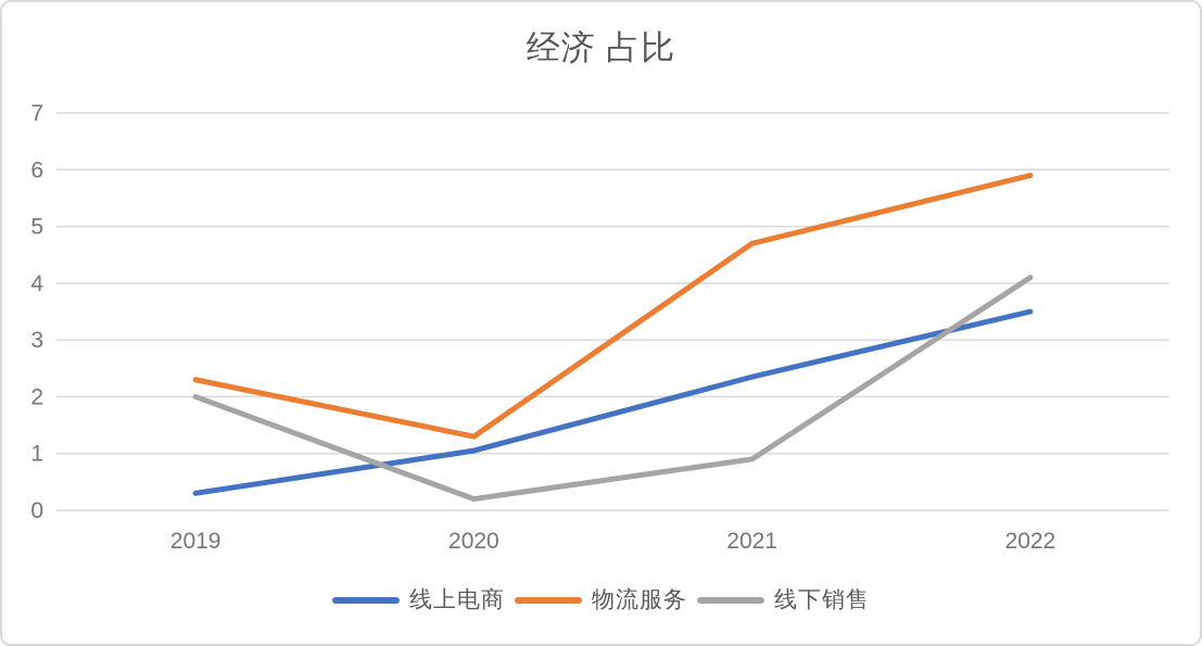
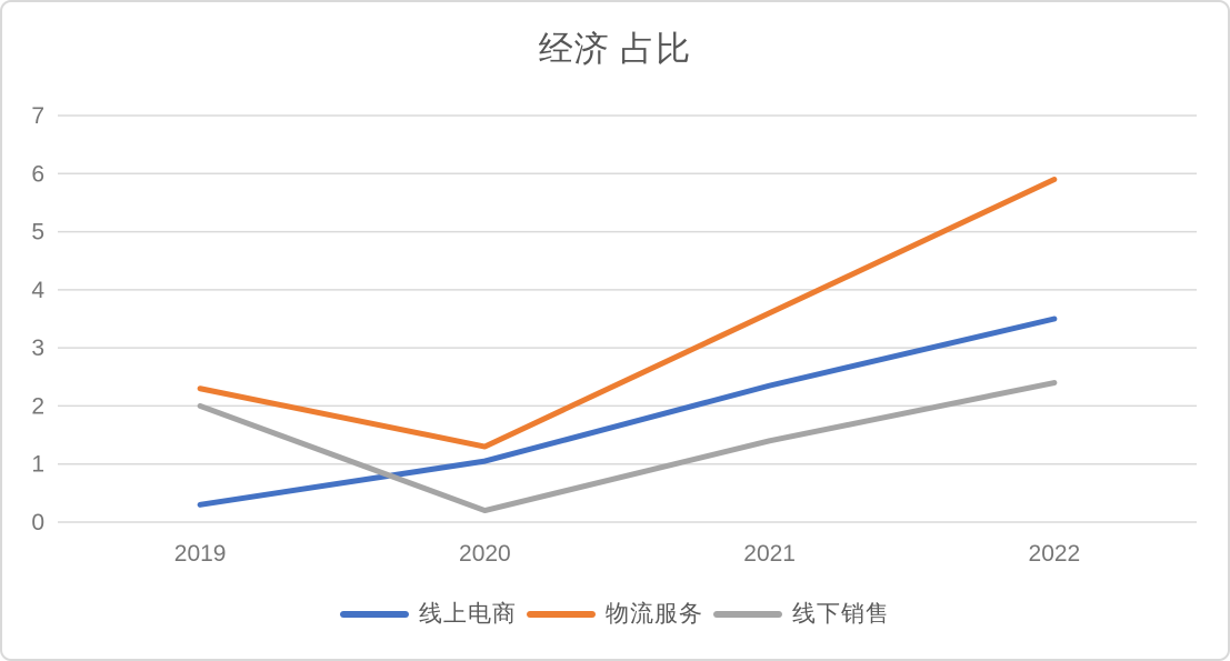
物流服务/2021: 4.7 -> 3.6
线下销售/2021: 0.9 -> 1.4
线下销售/2022: 4.1 -> 2.4
